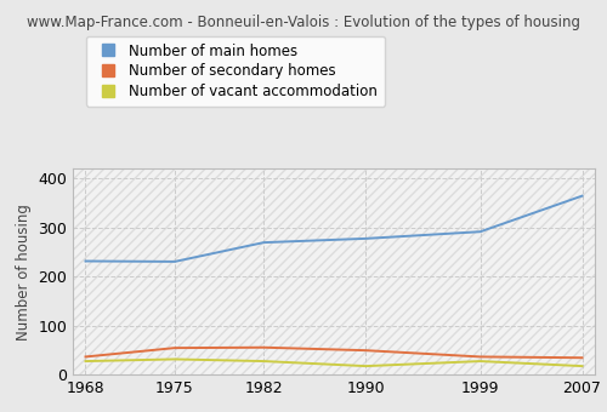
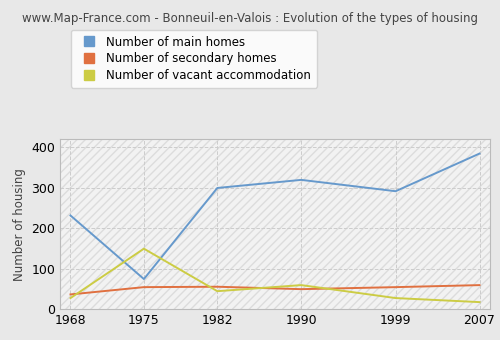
Number of main homes/1975: 231 -> 75
Number of vacant accommodation/1975: 32 -> 150
Number of main homes/1982: 270 -> 300
Number of vacant accommodation/1982: 28 -> 45
Number of main homes/1990: 278 -> 320
Number of vacant accommodation/1990: 18 -> 60
Number of secondary homes/1999: 37 -> 55
Number of main homes/2007: 365 -> 385
Number of secondary homes/2007: 35 -> 60
